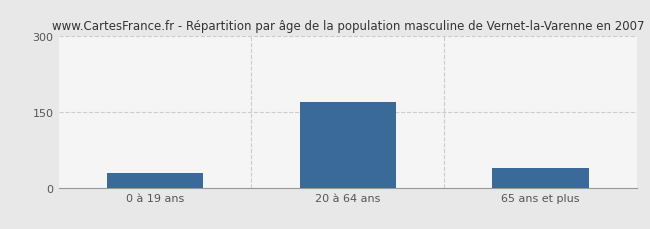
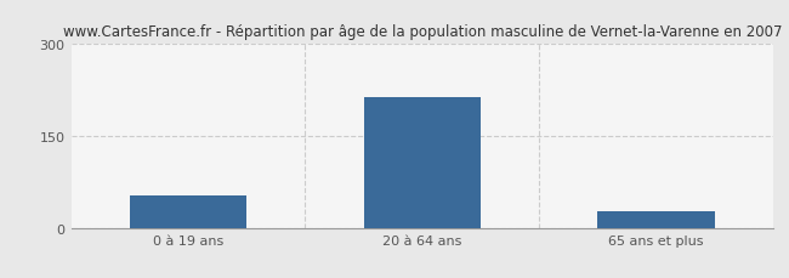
0 à 19 ans: 28 -> 52
20 à 64 ans: 170 -> 212
65 ans et plus: 38 -> 26
